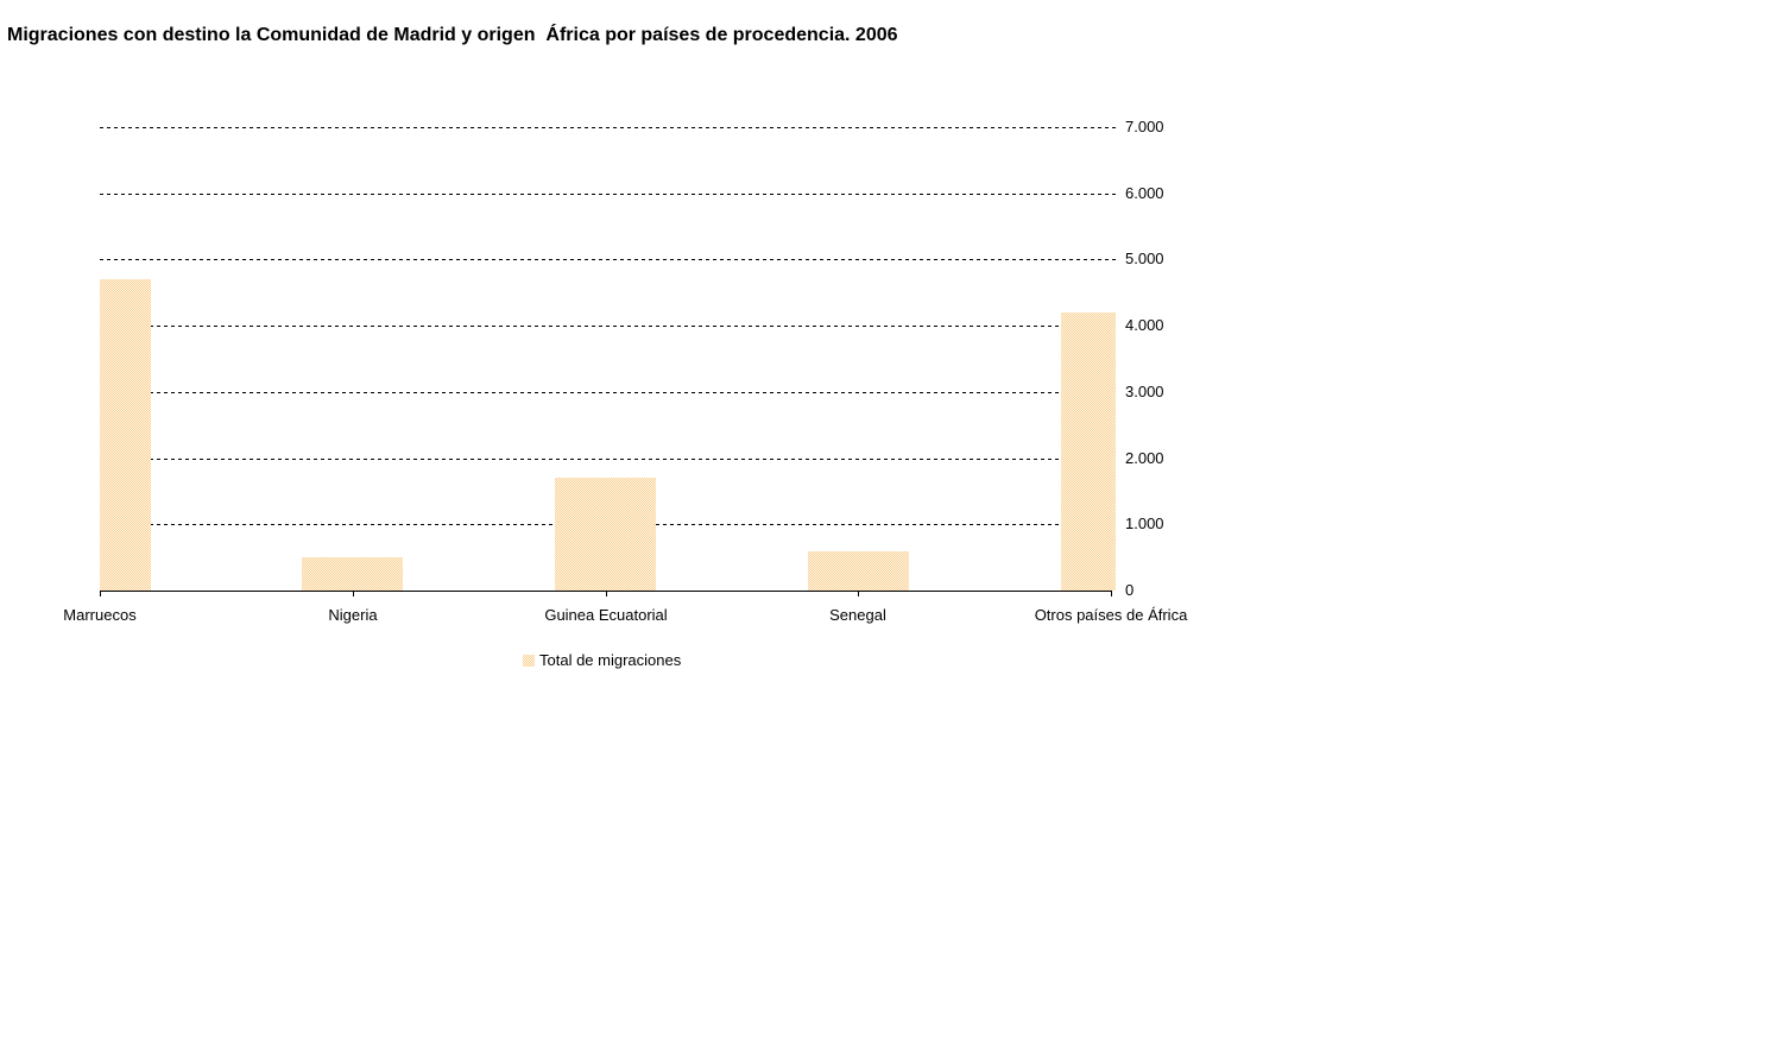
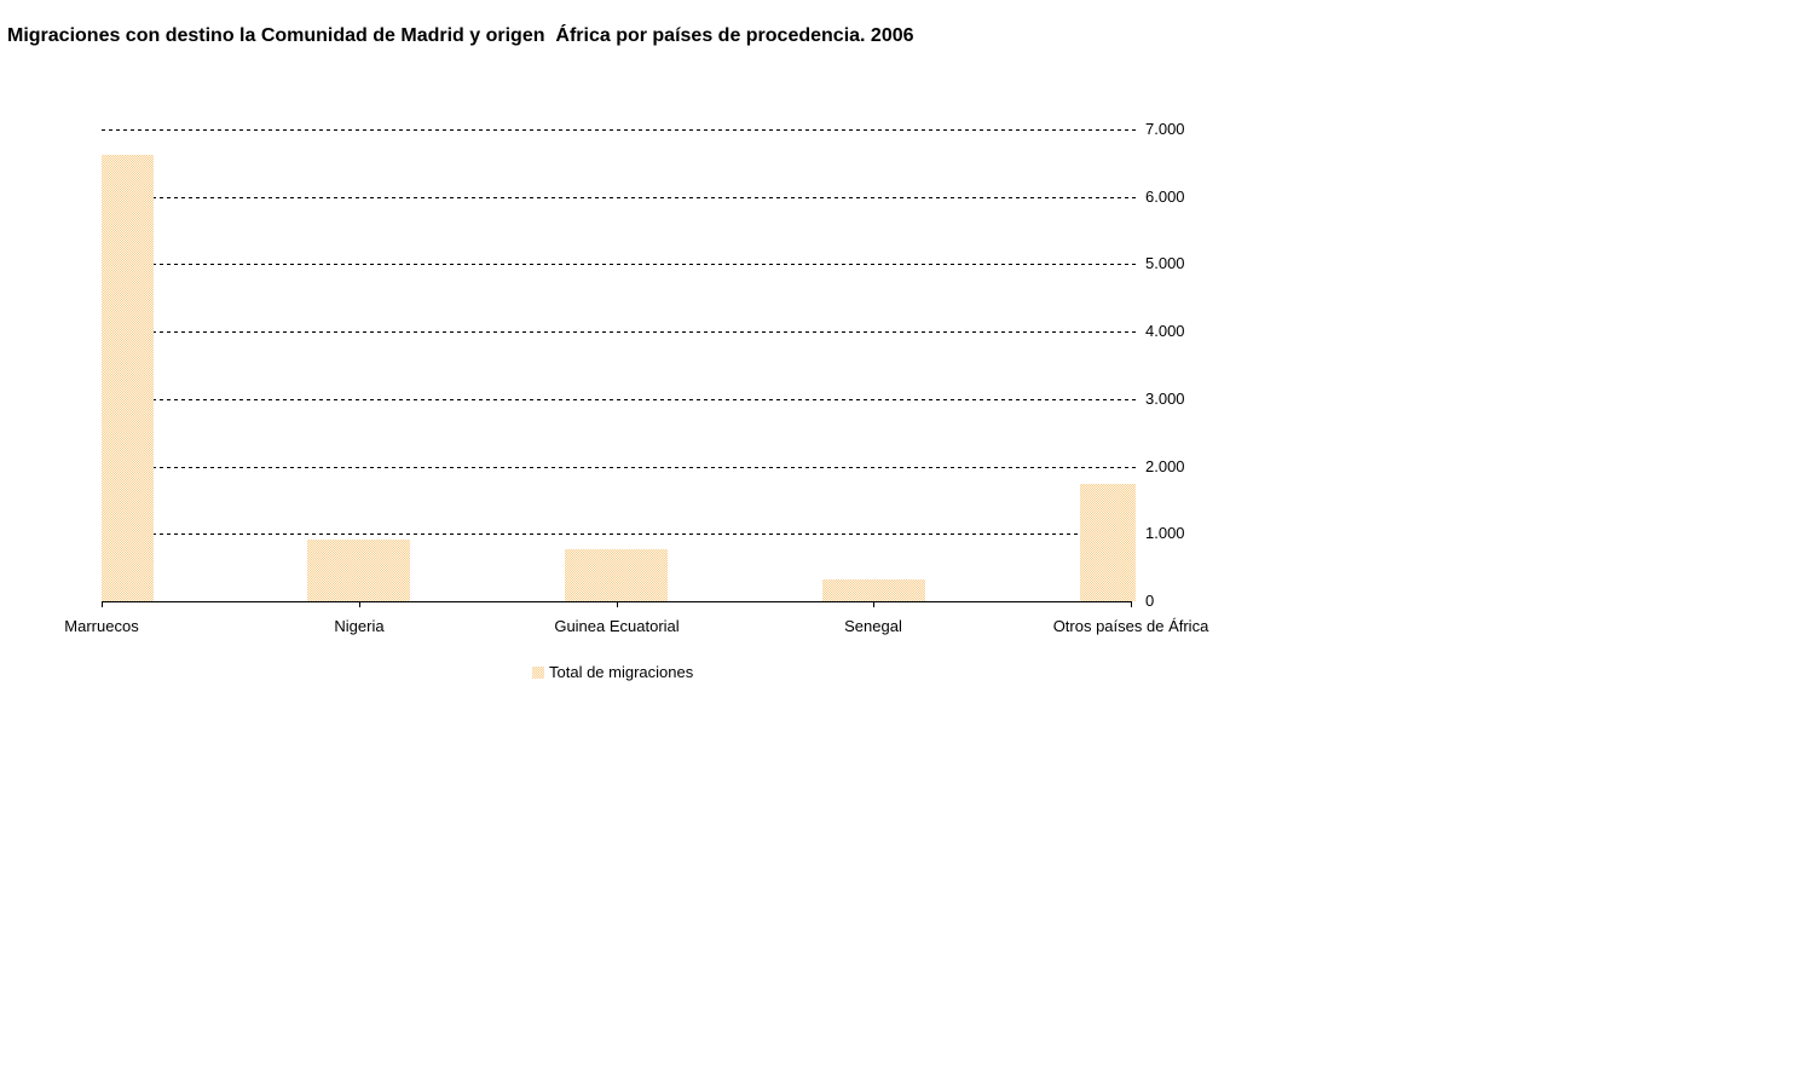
Marruecos: 4700 -> 6600
Nigeria: 500 -> 900
Guinea Ecuatorial: 1700 -> 800
Senegal: 600 -> 300
Otros países de África: 4200 -> 1700
